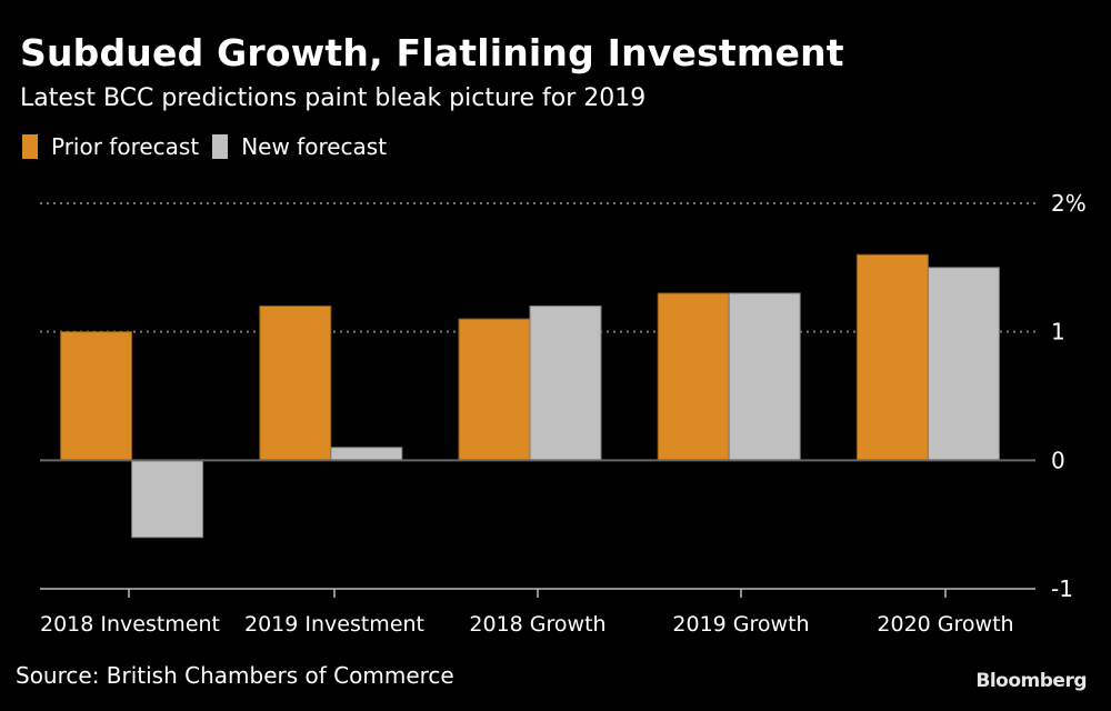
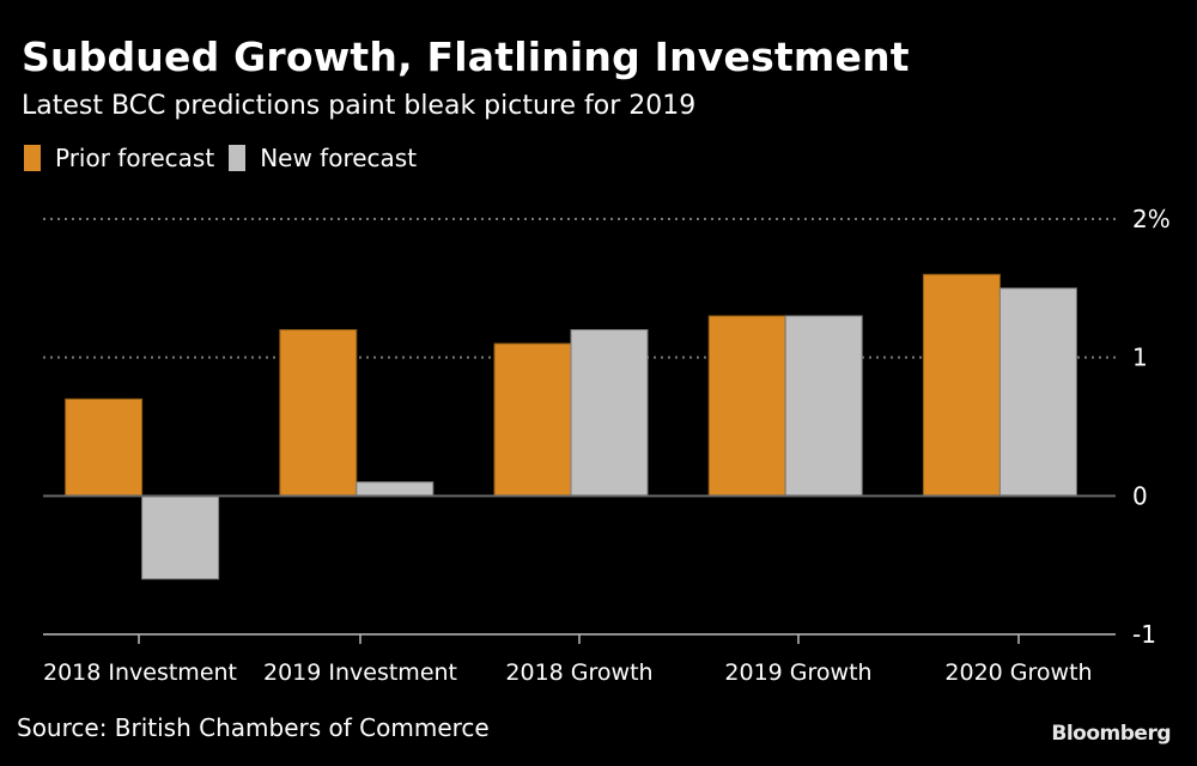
Prior forecast/2018 Investment: 1.0% -> 0.7%
